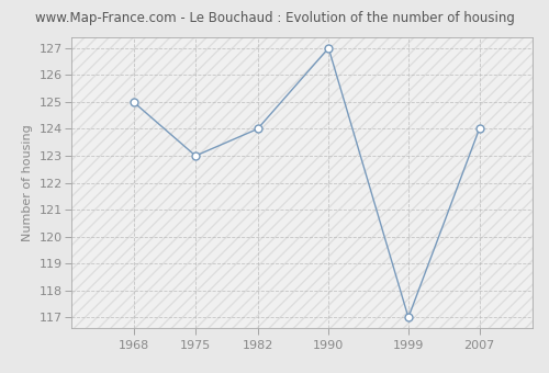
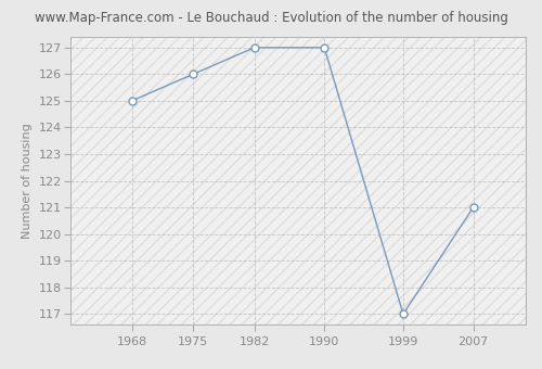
1975: 123 -> 126
1982: 124 -> 127
2007: 124 -> 121
